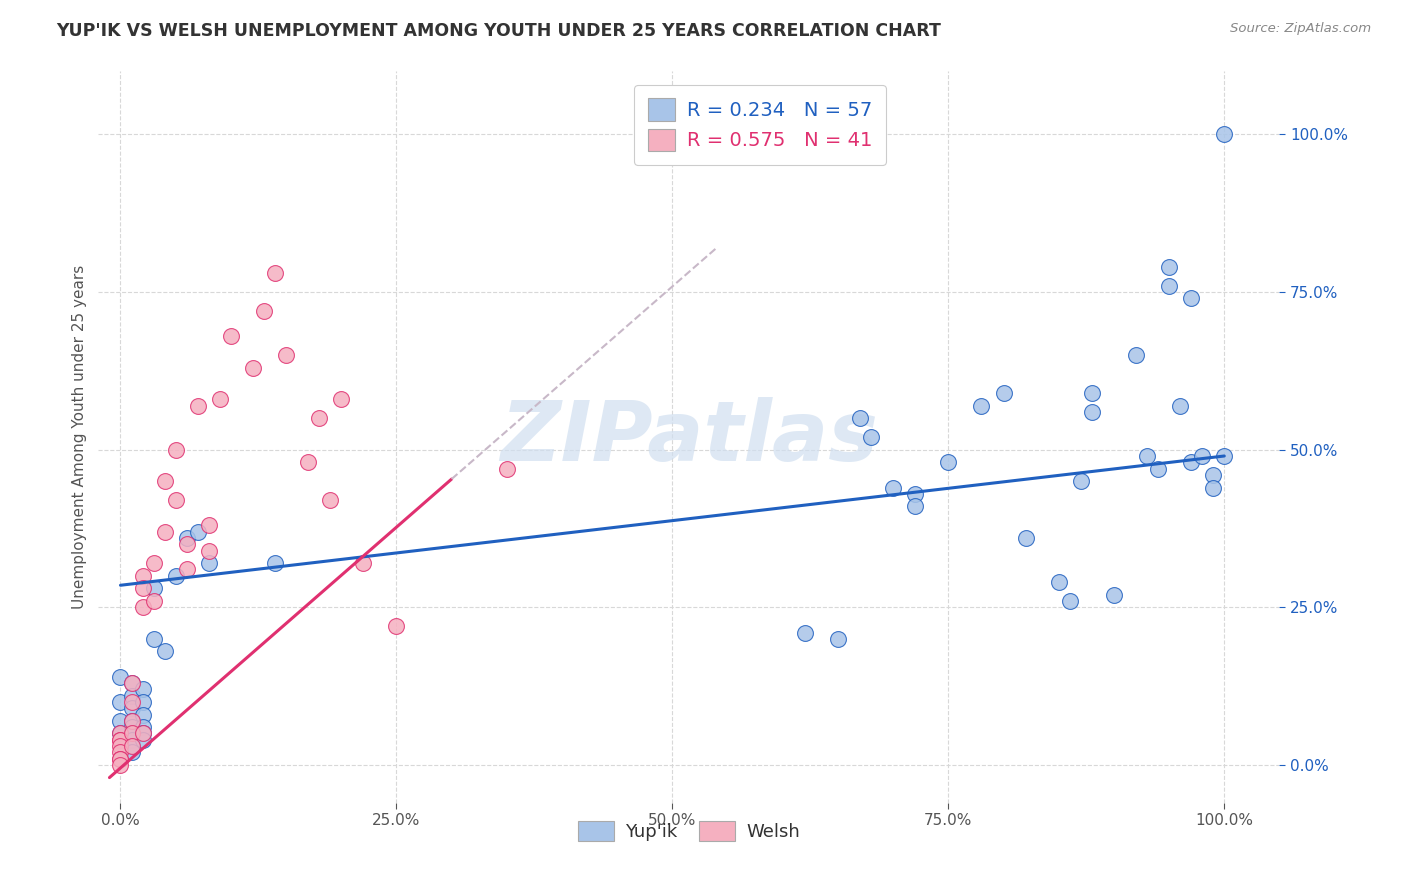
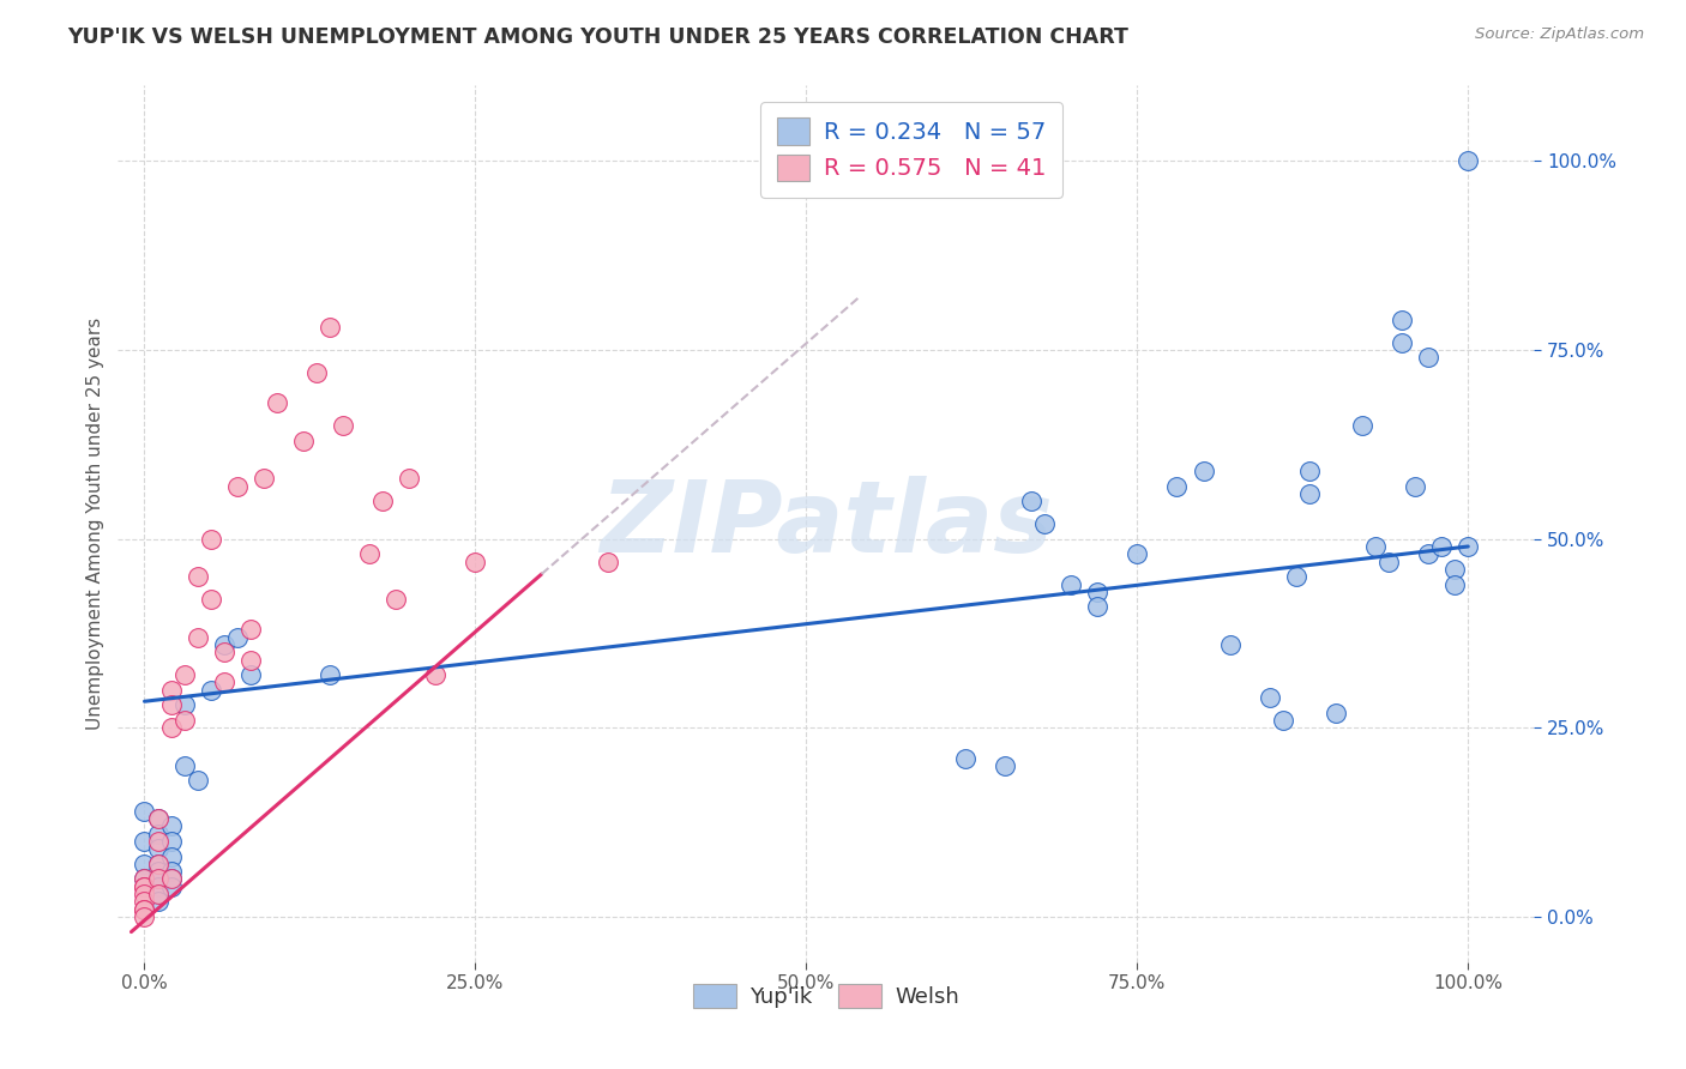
Welsh/25.0%: 22% -> 47%
